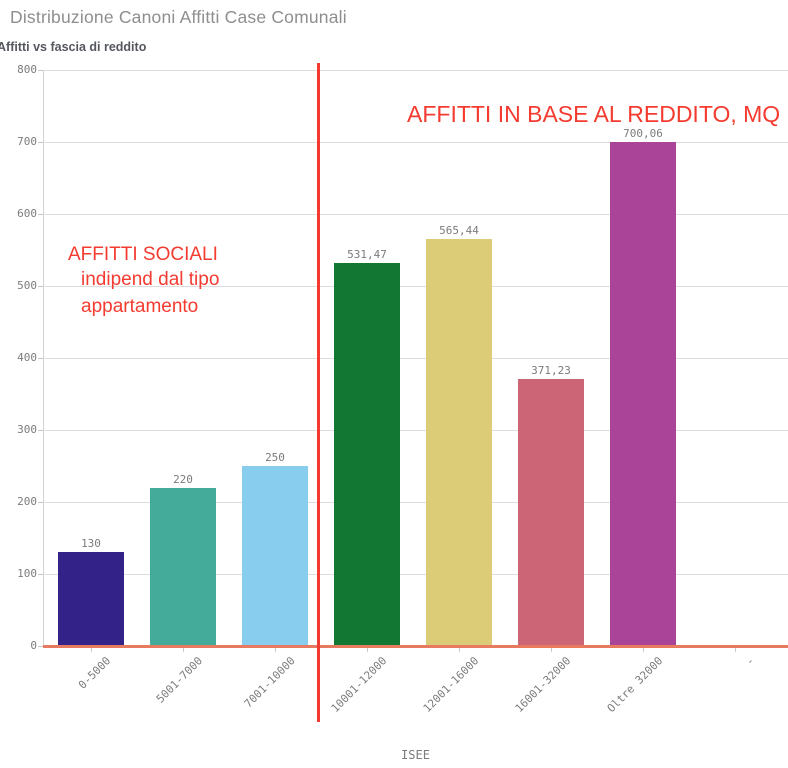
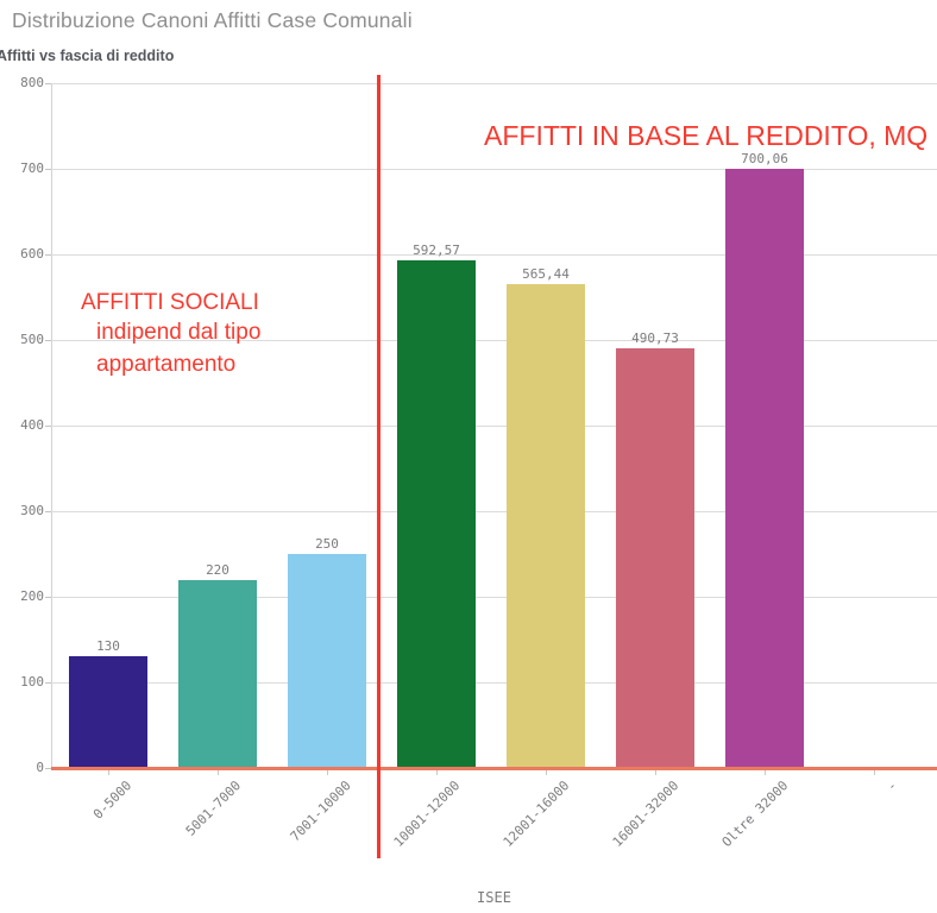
10001-12000: 531,47 -> 592,57
16001-32000: 371,23 -> 490,73
